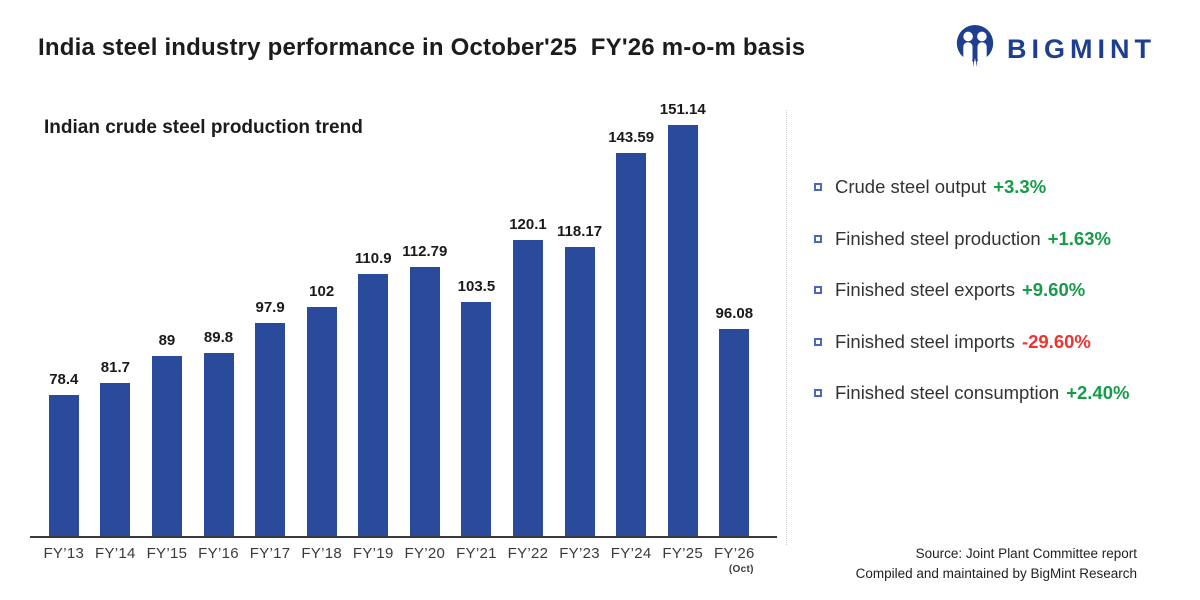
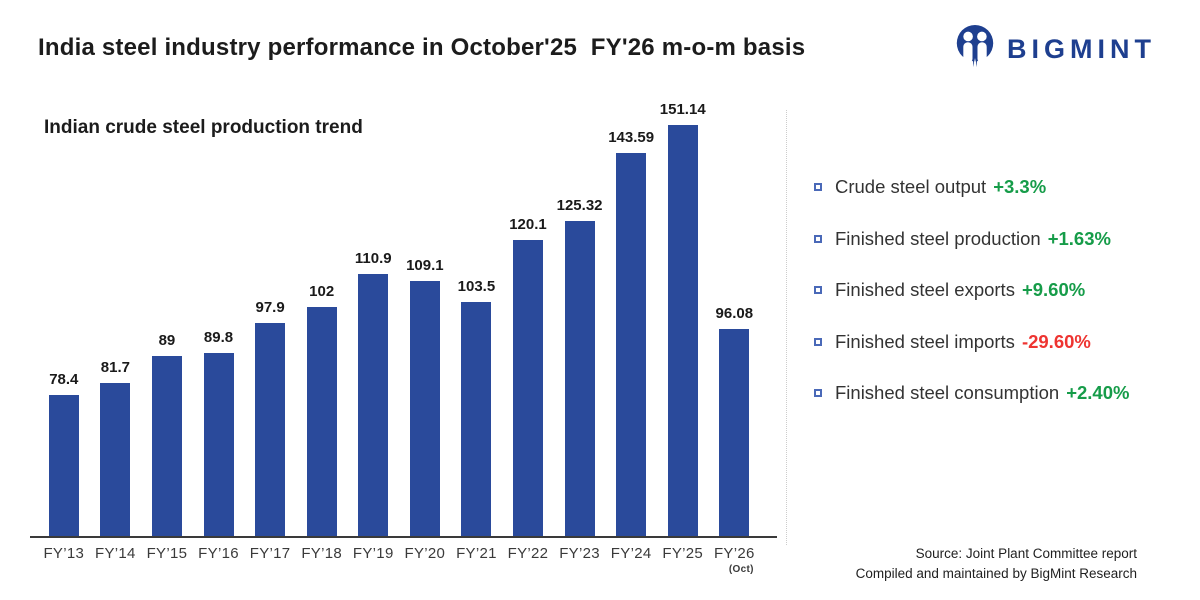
FY’20: 112.79 -> 109.1
FY’23: 118.17 -> 125.32
